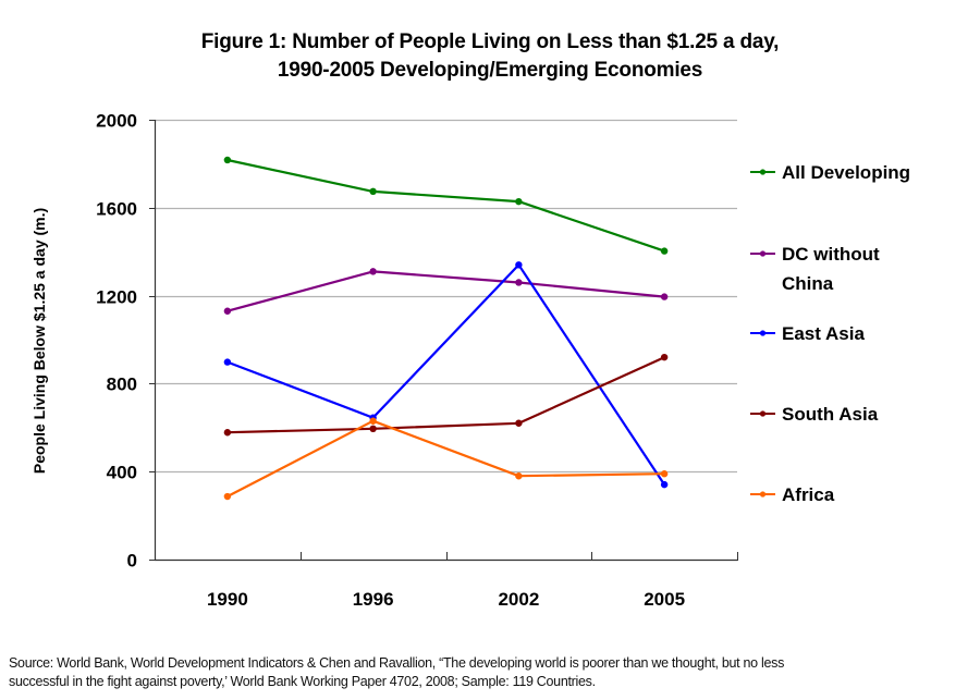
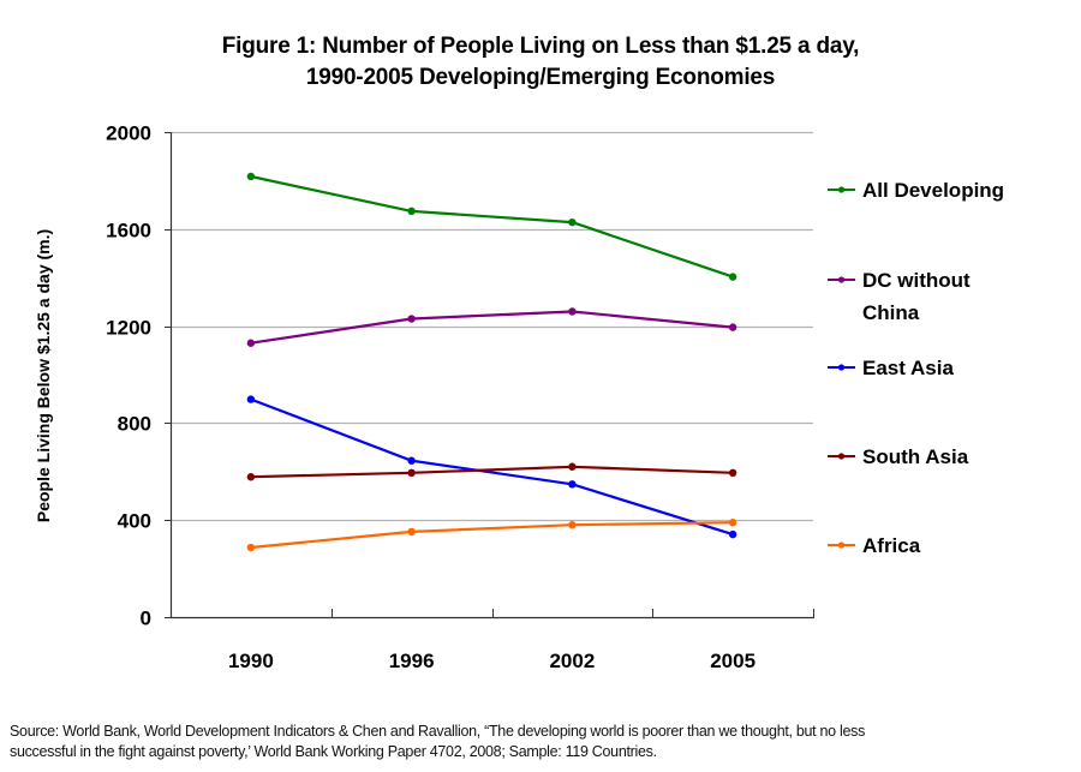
DC without China/1996: 1310 -> 1230
Africa/1996: 630 -> 350
East Asia/2002: 1340 -> 550
South Asia/2005: 920 -> 600
